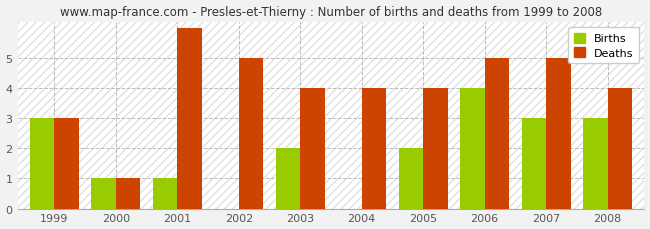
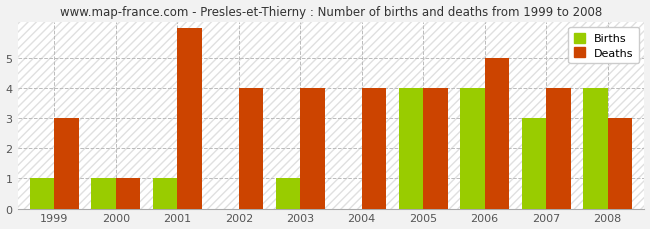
Births/1999: 3 -> 1
Deaths/2002: 5 -> 4
Births/2003: 2 -> 1
Births/2005: 2 -> 4
Deaths/2007: 5 -> 4
Births/2008: 3 -> 4
Deaths/2008: 4 -> 3
